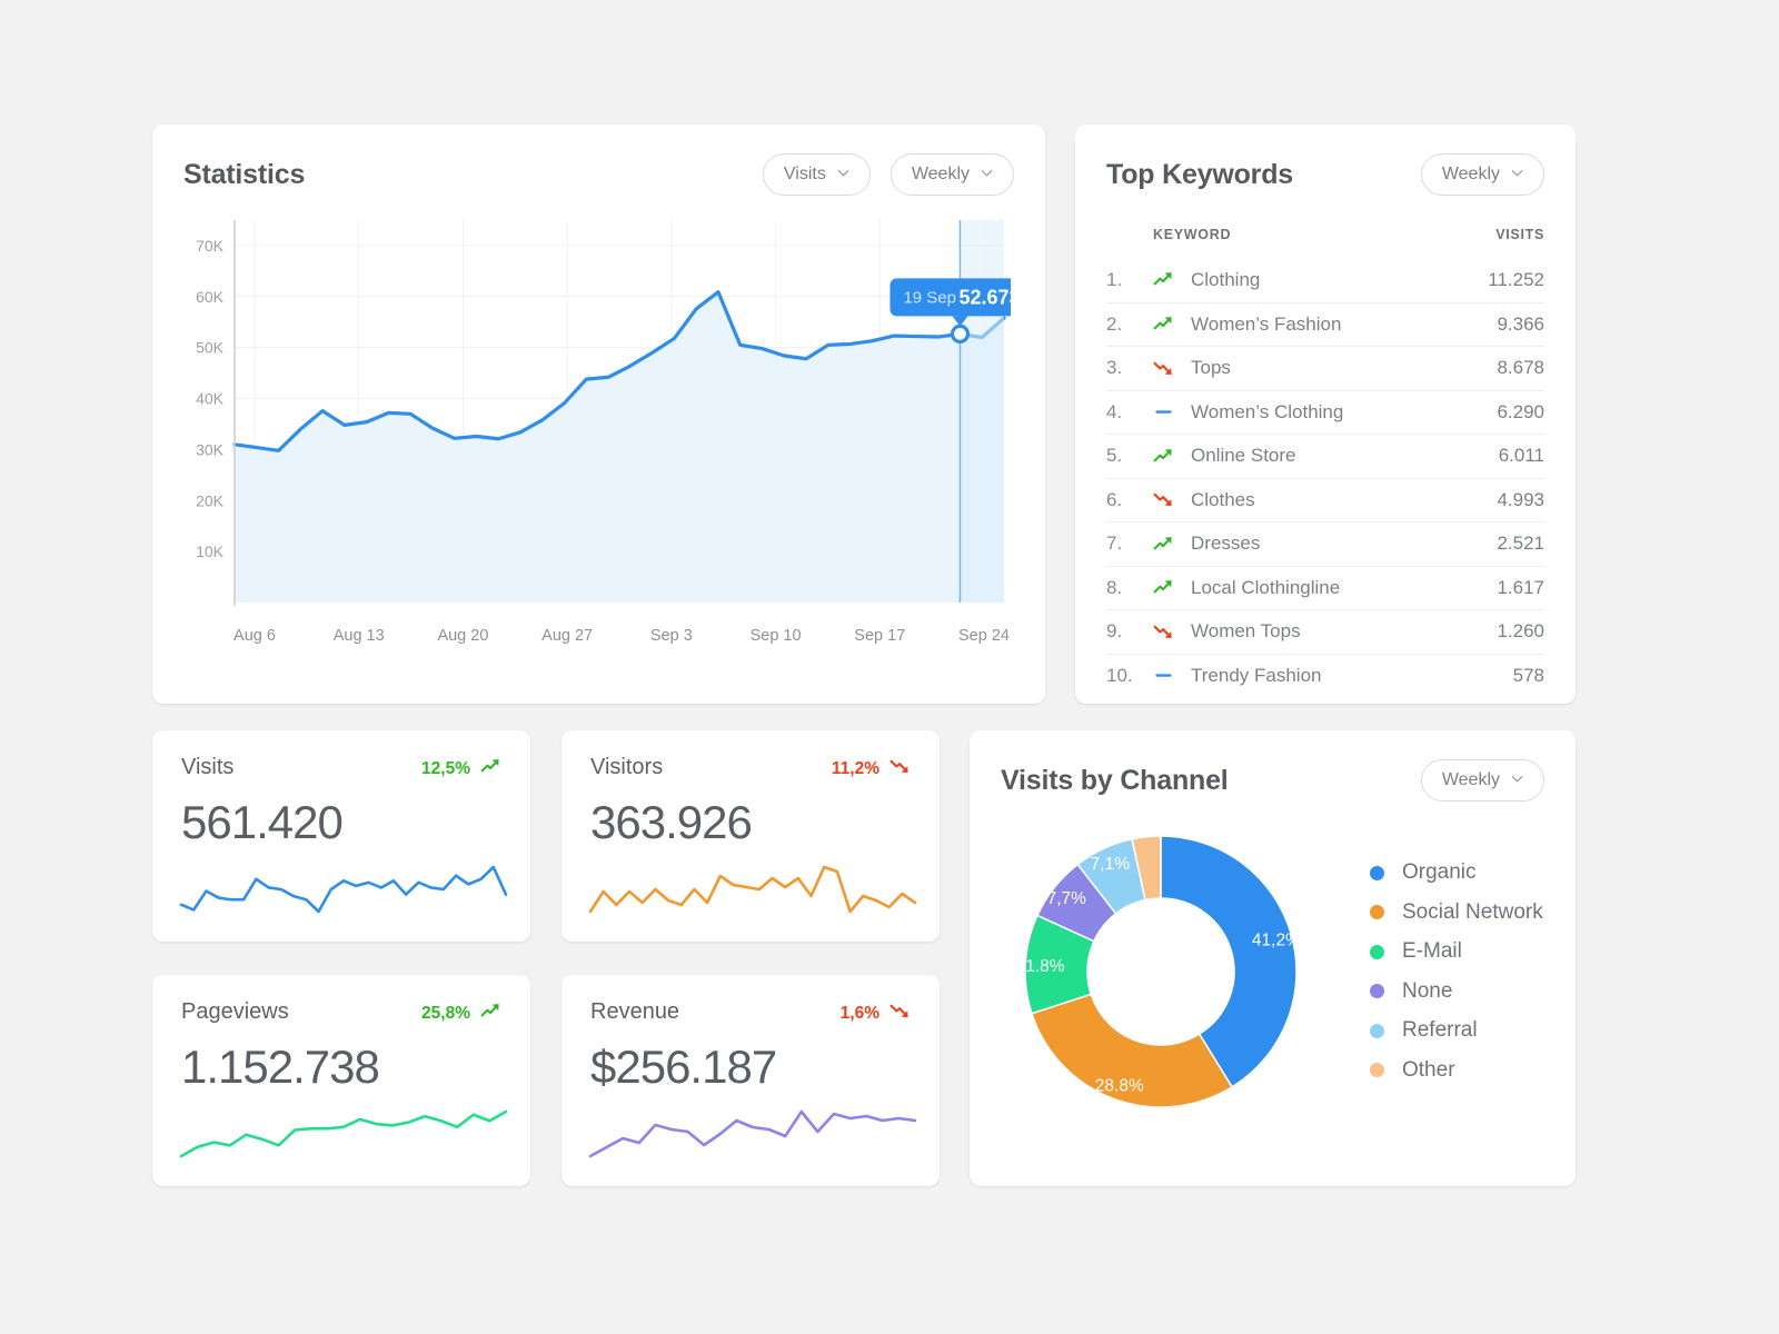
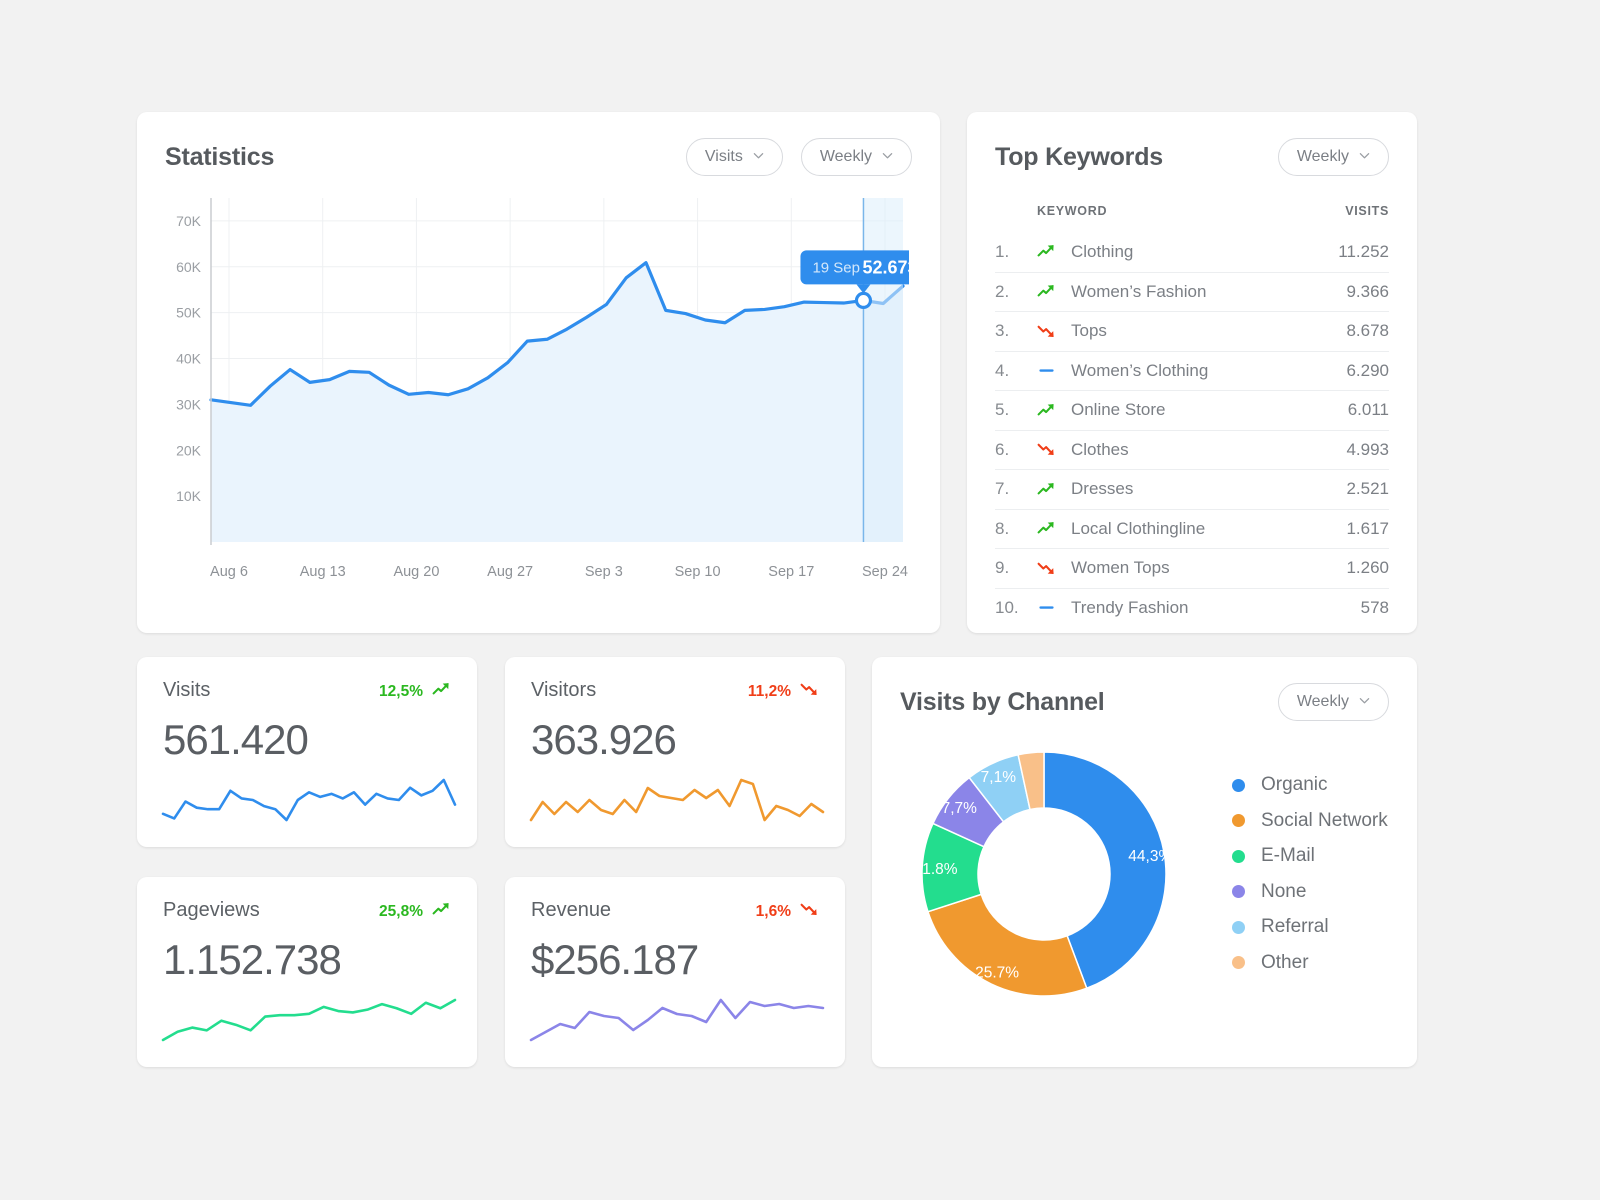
Visits by Channel/Organic: 41,2% -> 44,3%
Visits by Channel/Social Network: 28.8% -> 25.7%
